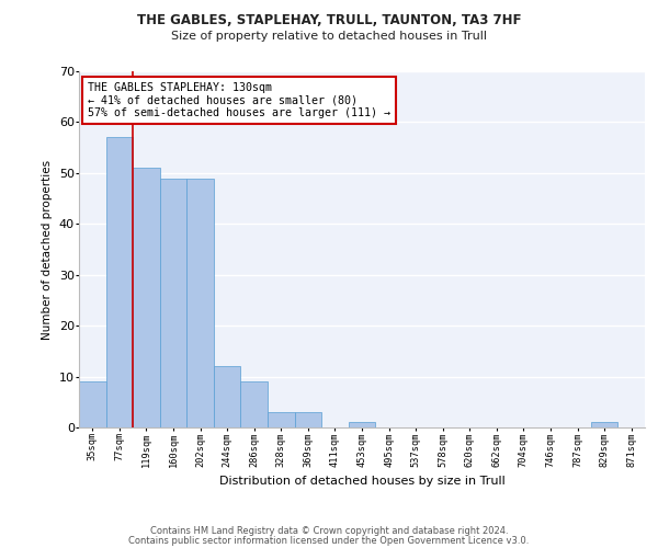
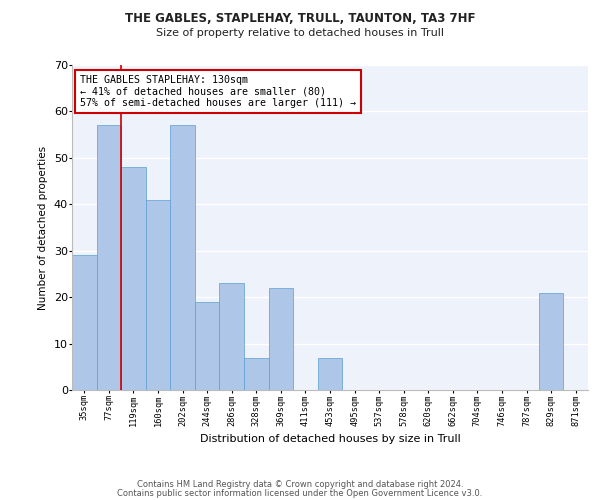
35sqm: 9 -> 29
119sqm: 51 -> 48
160sqm: 49 -> 41
202sqm: 49 -> 57
244sqm: 12 -> 19
286sqm: 9 -> 23
328sqm: 3 -> 7
369sqm: 3 -> 22
453sqm: 1 -> 7
829sqm: 1 -> 21
